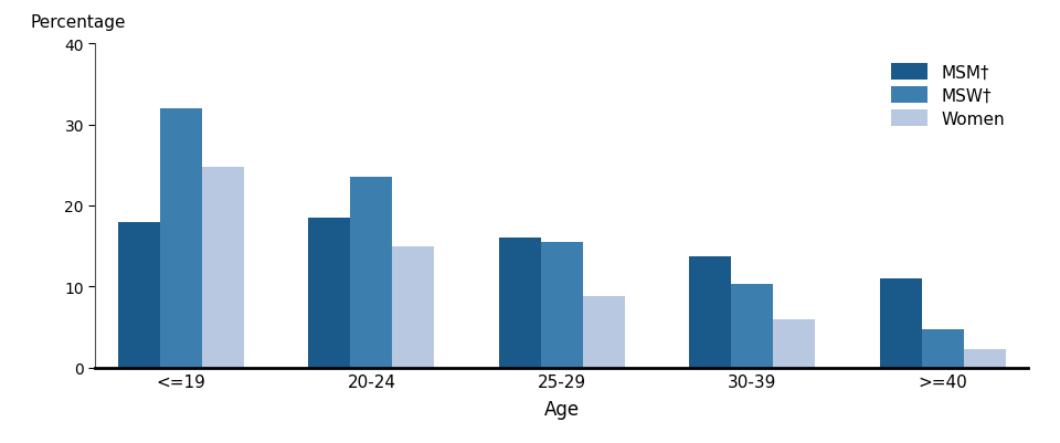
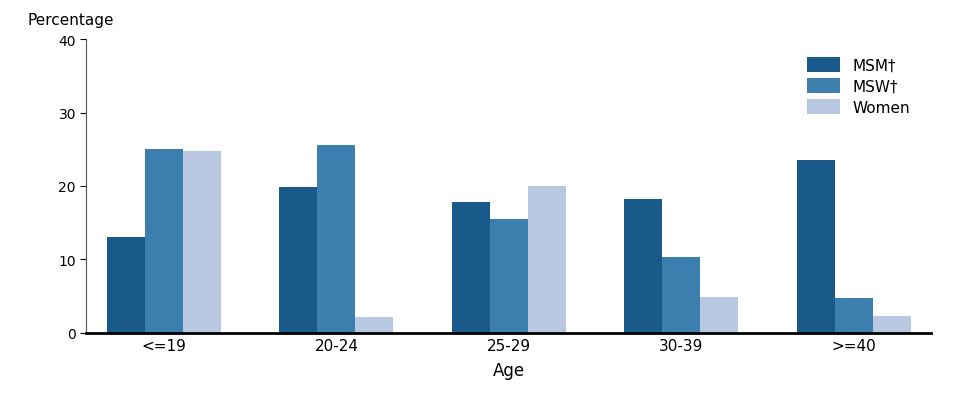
MSM†/<=19: 18.0 -> 13.0
MSW†/<=19: 32.0 -> 25.0
MSM†/20-24: 18.5 -> 19.8
MSW†/20-24: 23.5 -> 25.6
Women/20-24: 15.0 -> 2.2
MSM†/25-29: 16.0 -> 17.8
Women/25-29: 8.8 -> 20.0
MSM†/30-39: 13.7 -> 18.2
Women/30-39: 6.0 -> 4.8
MSM†/>=40: 11.0 -> 23.6
